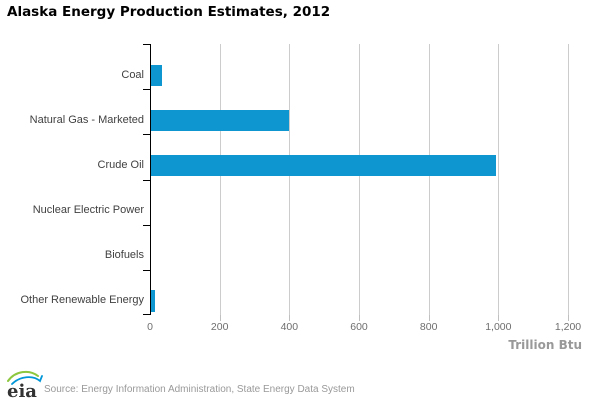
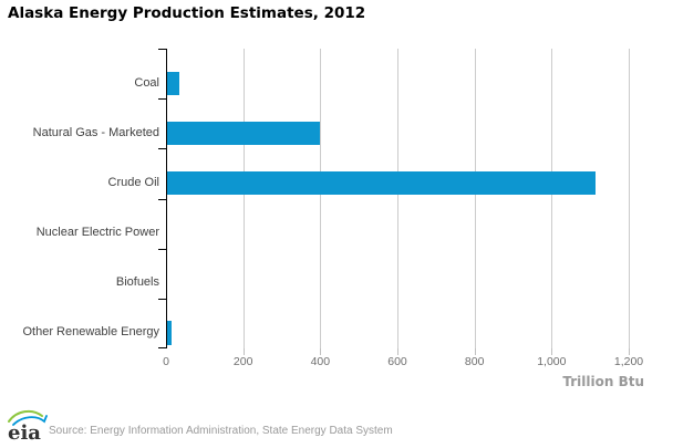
Crude Oil: 990 -> 1110
